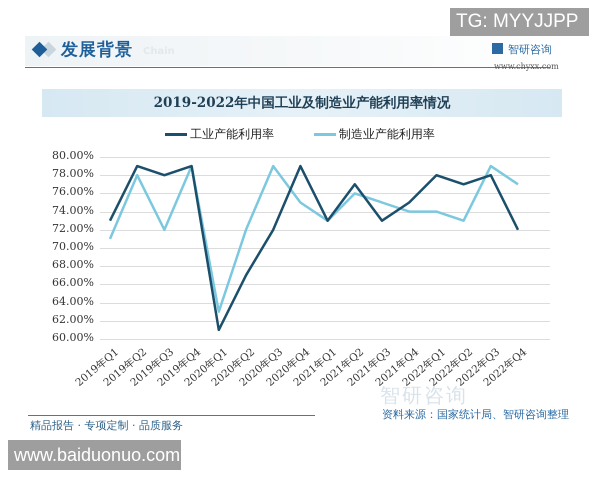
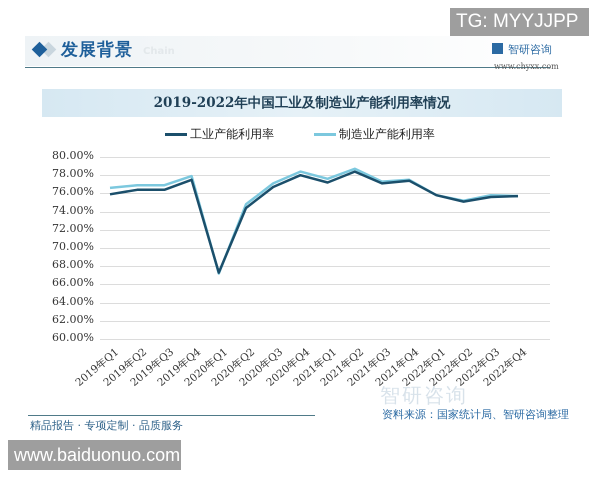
工业产能利用率/2019年Q1: 73% -> 76%
制造业产能利用率/2019年Q1: 71% -> 77%
工业产能利用率/2019年Q2: 79% -> 76%
制造业产能利用率/2019年Q2: 78% -> 77%
工业产能利用率/2019年Q3: 78% -> 76%
制造业产能利用率/2019年Q3: 72% -> 77%
工业产能利用率/2019年Q4: 79% -> 78%
制造业产能利用率/2019年Q4: 79% -> 78%
工业产能利用率/2020年Q1: 61% -> 67%
制造业产能利用率/2020年Q1: 63% -> 67%
工业产能利用率/2020年Q2: 67% -> 74%
制造业产能利用率/2020年Q2: 72% -> 75%
工业产能利用率/2020年Q3: 72% -> 77%
制造业产能利用率/2020年Q3: 79% -> 77%
工业产能利用率/2020年Q4: 79% -> 78%
制造业产能利用率/2020年Q4: 75% -> 78%
工业产能利用率/2021年Q1: 73% -> 77%
制造业产能利用率/2021年Q1: 73% -> 78%
工业产能利用率/2021年Q2: 77% -> 78%
制造业产能利用率/2021年Q2: 76% -> 79%
工业产能利用率/2021年Q3: 73% -> 77%
制造业产能利用率/2021年Q3: 75% -> 77%
工业产能利用率/2021年Q4: 75% -> 77%
制造业产能利用率/2021年Q4: 74% -> 78%
工业产能利用率/2022年Q1: 78% -> 76%
制造业产能利用率/2022年Q1: 74% -> 76%
工业产能利用率/2022年Q2: 77% -> 75%
制造业产能利用率/2022年Q2: 73% -> 75%
工业产能利用率/2022年Q3: 78% -> 76%
制造业产能利用率/2022年Q3: 79% -> 76%
工业产能利用率/2022年Q4: 72% -> 76%
制造业产能利用率/2022年Q4: 77% -> 76%
